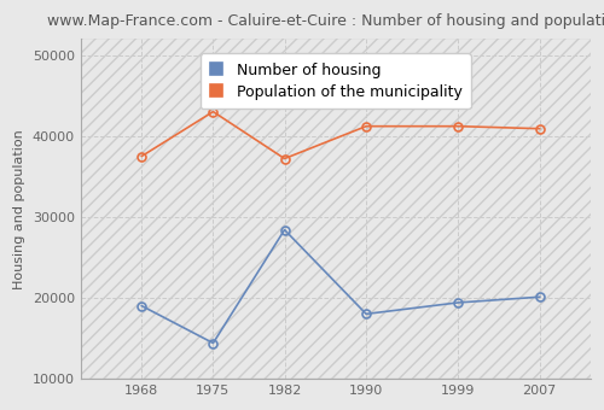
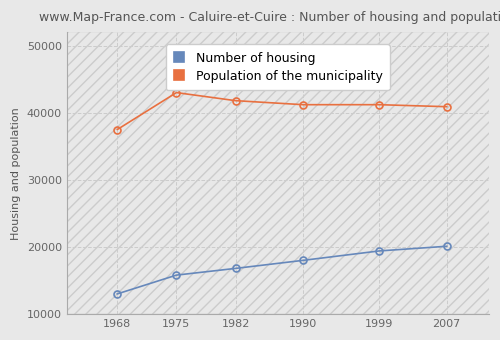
Number of housing/1968: 19000 -> 13000
Number of housing/1975: 14400 -> 15800
Number of housing/1982: 28400 -> 16800
Population of the municipality/1982: 37200 -> 41800
